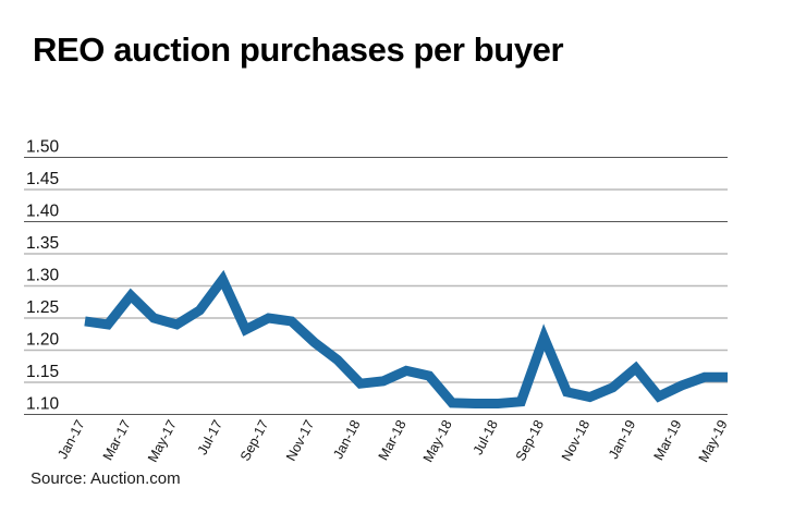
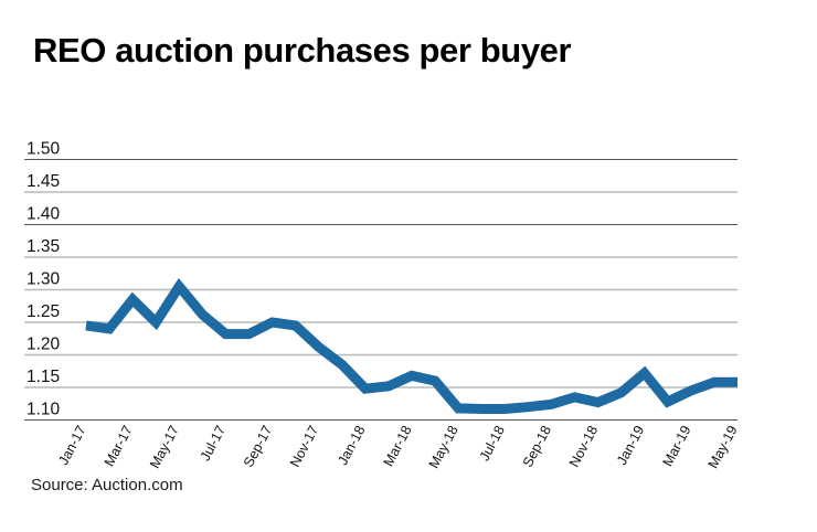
May-17: 1.24 -> 1.30
Jul-17: 1.31 -> 1.23
Sep-18: 1.22 -> 1.12
